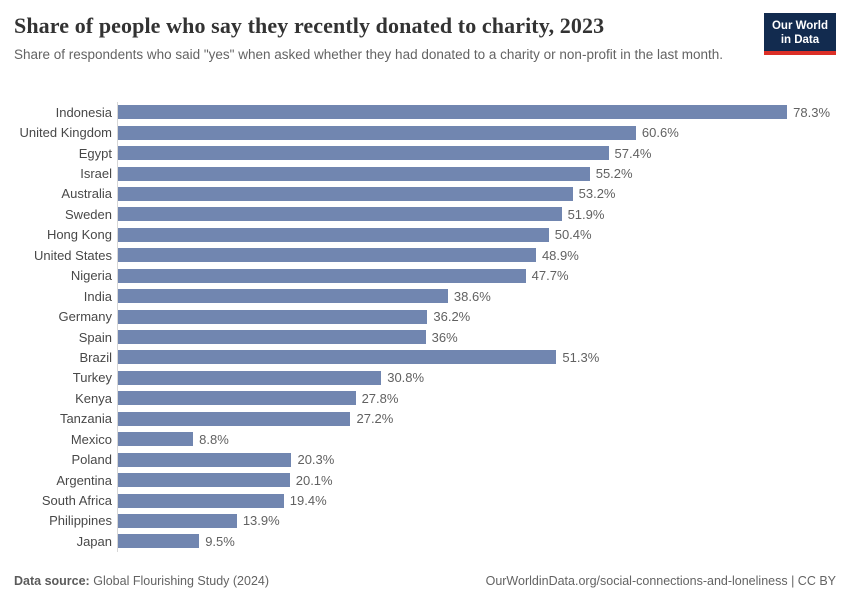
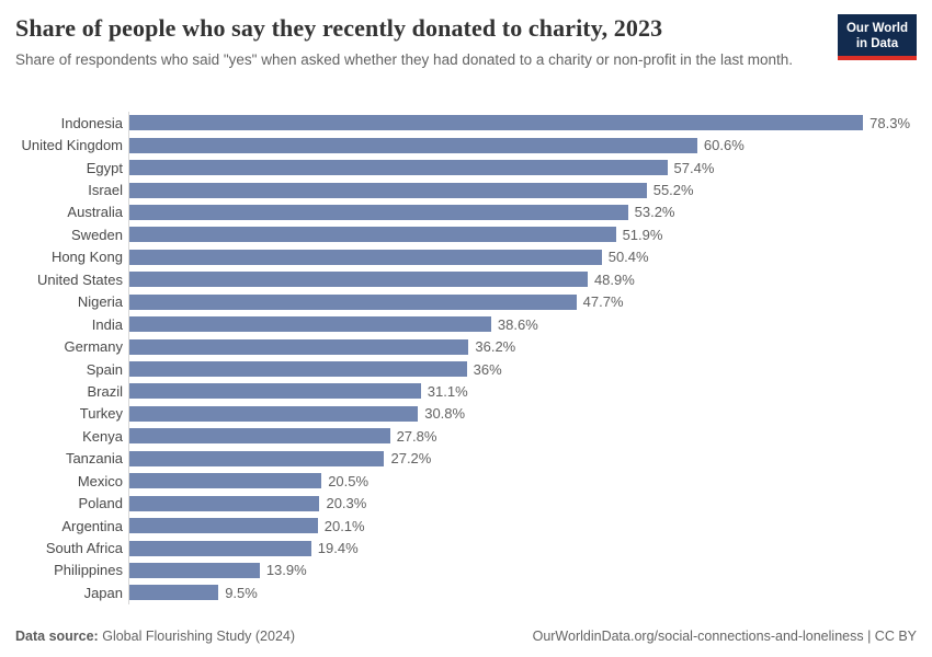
Brazil: 51.3% -> 31.1%
Mexico: 8.8% -> 20.5%
